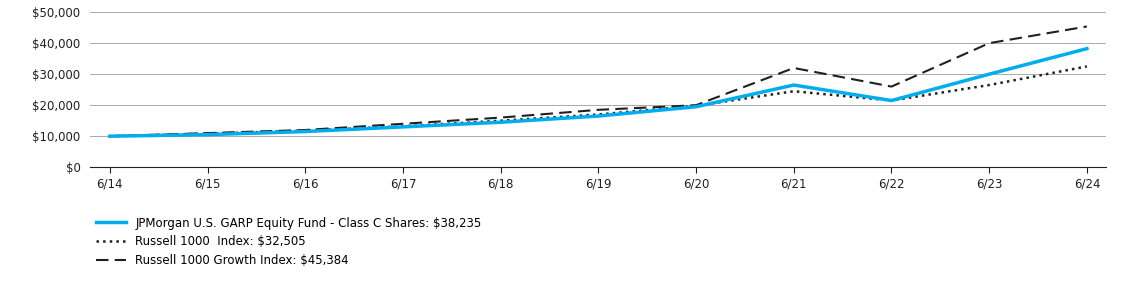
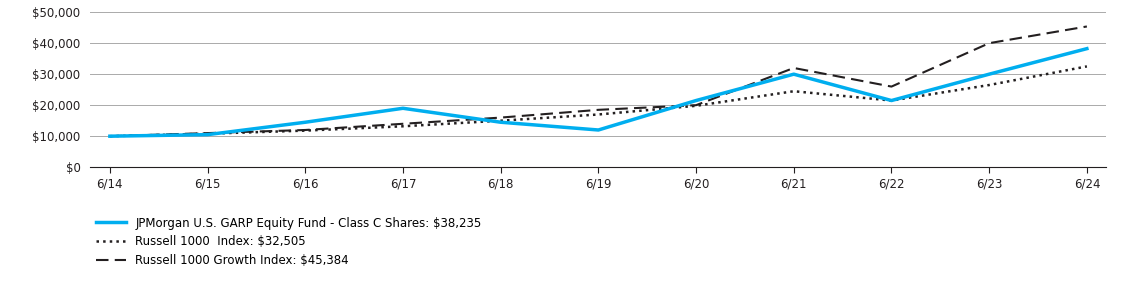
JPMorgan U.S. GARP Equity Fund - Class C Shares: $38,235/6/16: $11,500 -> $14,500
JPMorgan U.S. GARP Equity Fund - Class C Shares: $38,235/6/17: $13,000 -> $19,000
JPMorgan U.S. GARP Equity Fund - Class C Shares: $38,235/6/19: $16,500 -> $12,000
JPMorgan U.S. GARP Equity Fund - Class C Shares: $38,235/6/20: $19,500 -> $21,500
JPMorgan U.S. GARP Equity Fund - Class C Shares: $38,235/6/21: $26,500 -> $30,000
